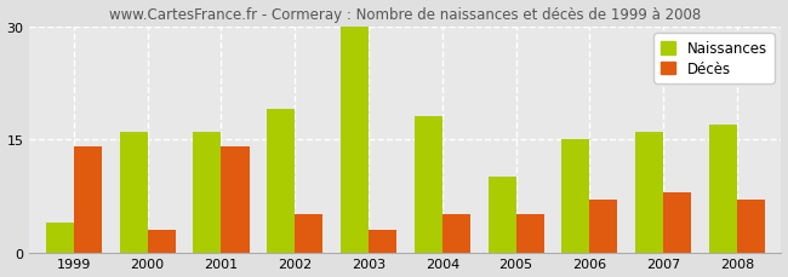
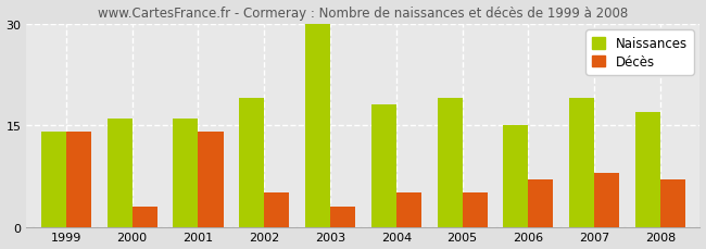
Naissances/1999: 4 -> 14
Naissances/2005: 10 -> 19
Naissances/2007: 16 -> 19
